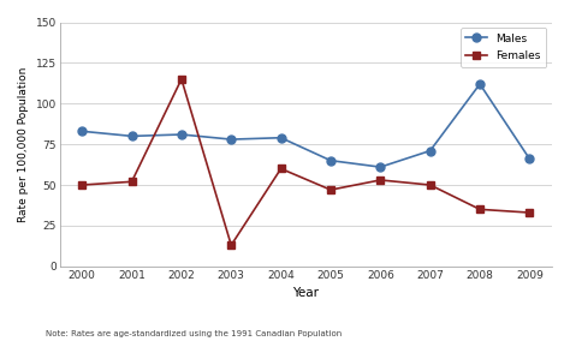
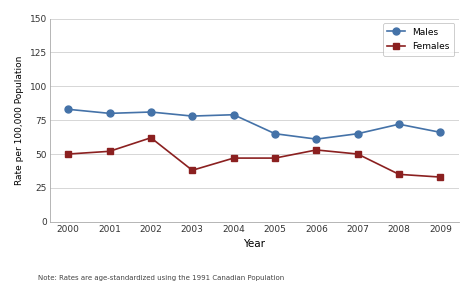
Females/2002: 115 -> 62
Females/2003: 13 -> 38
Females/2004: 60 -> 47
Males/2007: 71 -> 65
Males/2008: 112 -> 72
